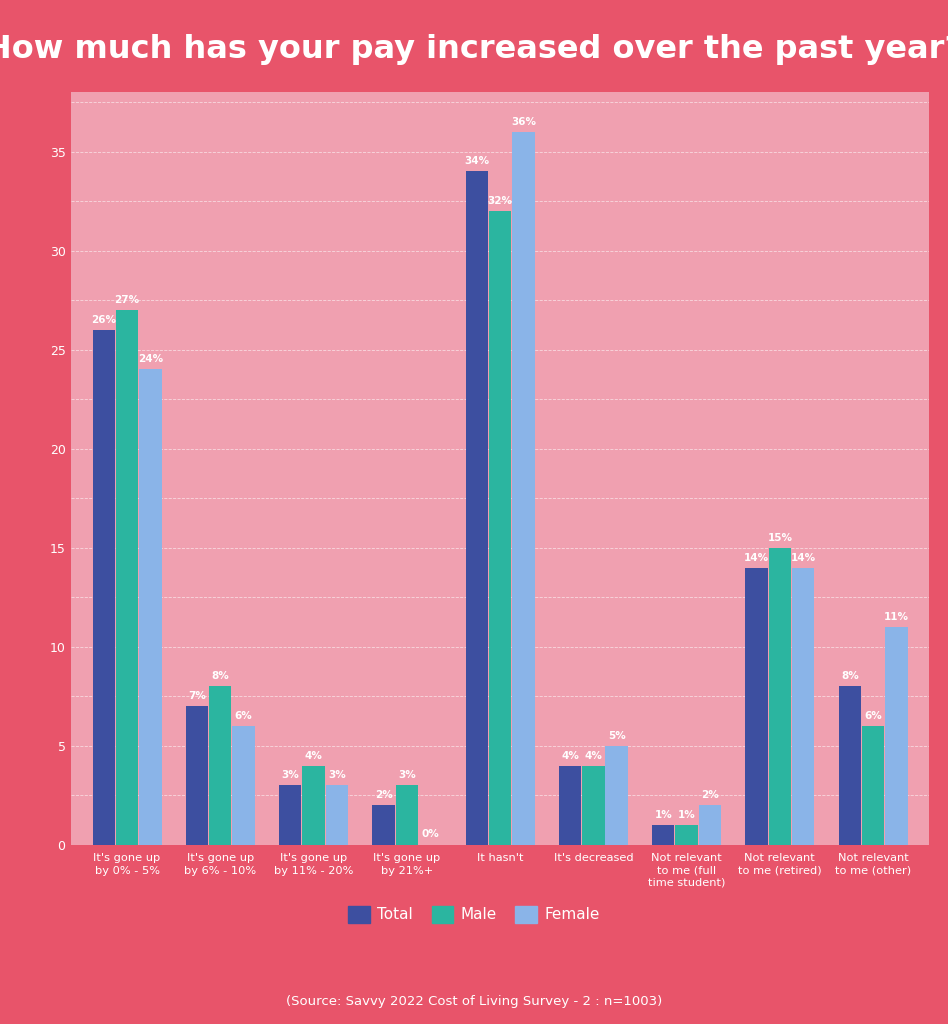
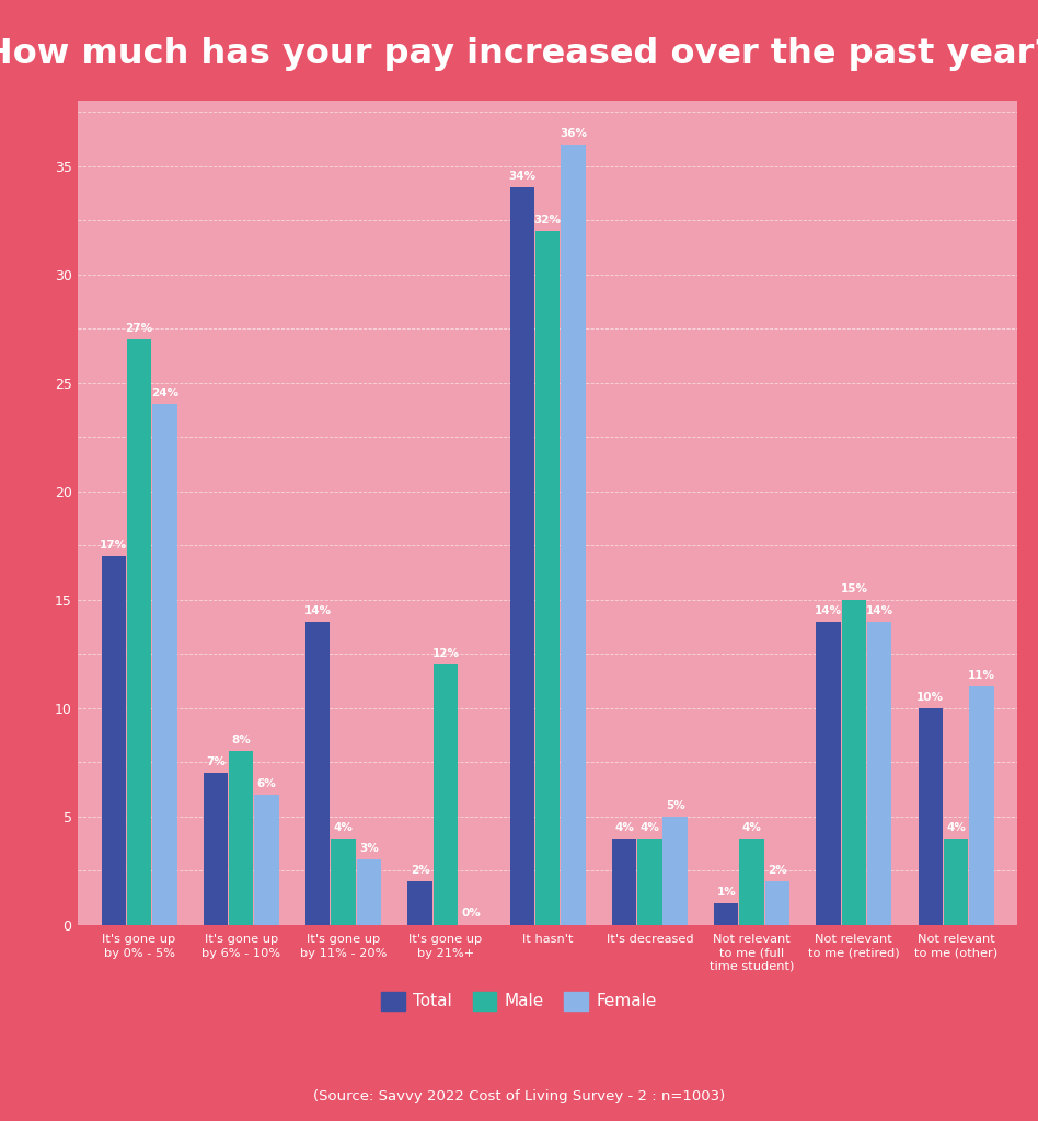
Total/It's gone up by 0% - 5%: 26% -> 17%
Total/It's gone up by 11% - 20%: 3% -> 14%
Male/It's gone up by 21%+: 3% -> 12%
Male/Not relevant to me (full time student): 1% -> 4%
Total/Not relevant to me (other): 8% -> 10%
Male/Not relevant to me (other): 6% -> 4%
